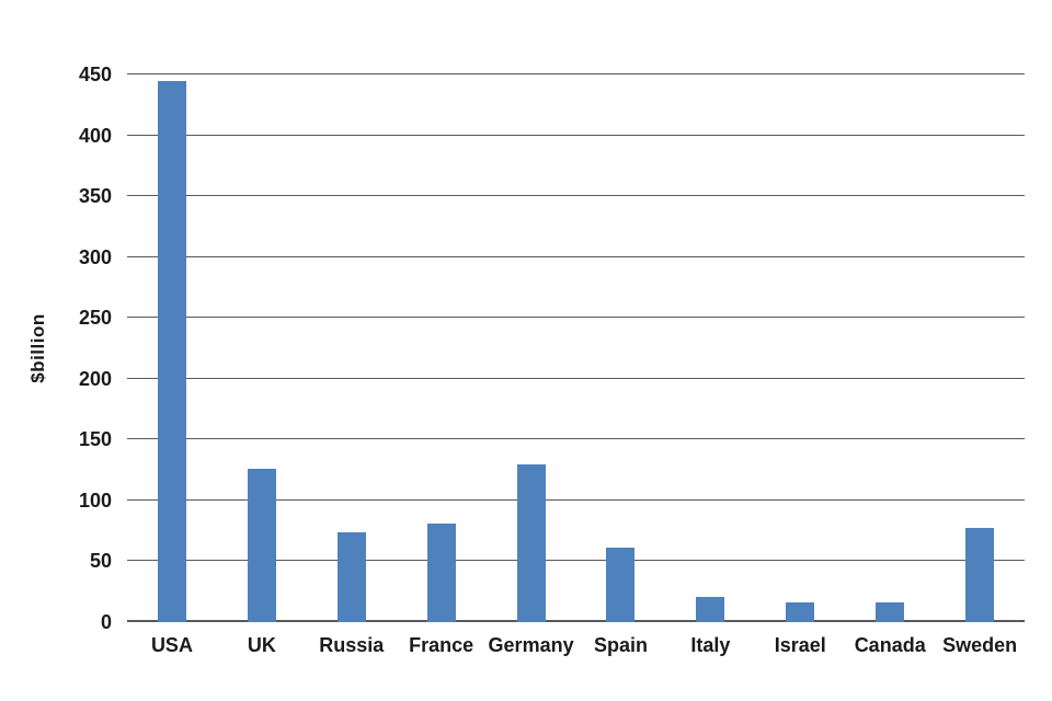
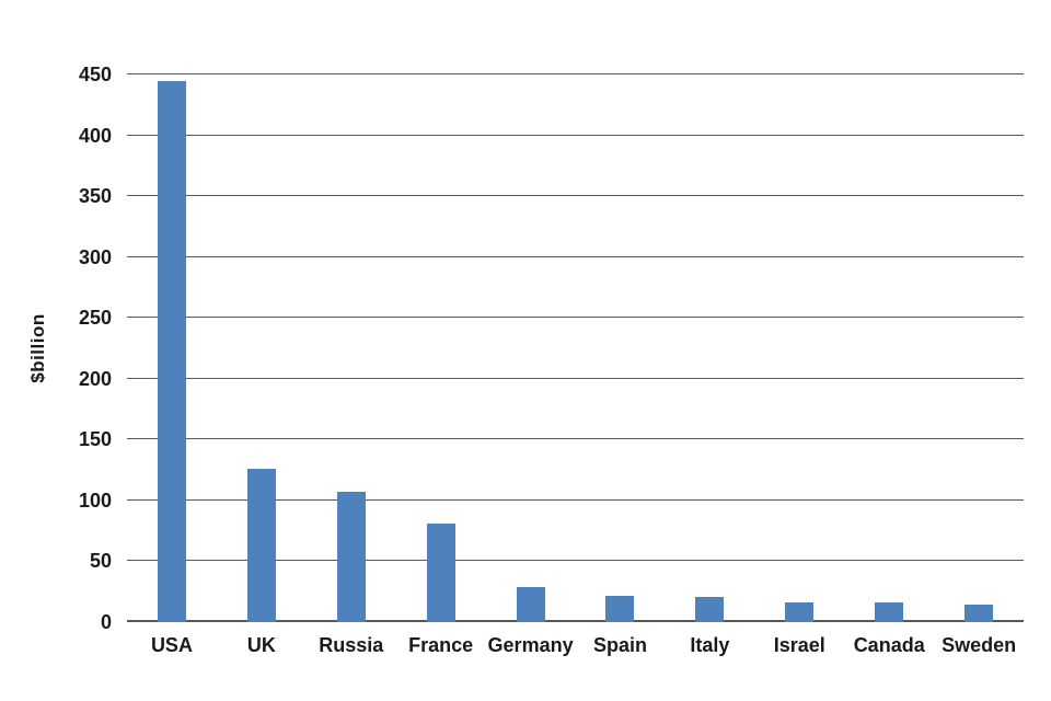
Russia: 74 -> 107
Germany: 130 -> 29
Spain: 61 -> 22
Sweden: 77 -> 14
